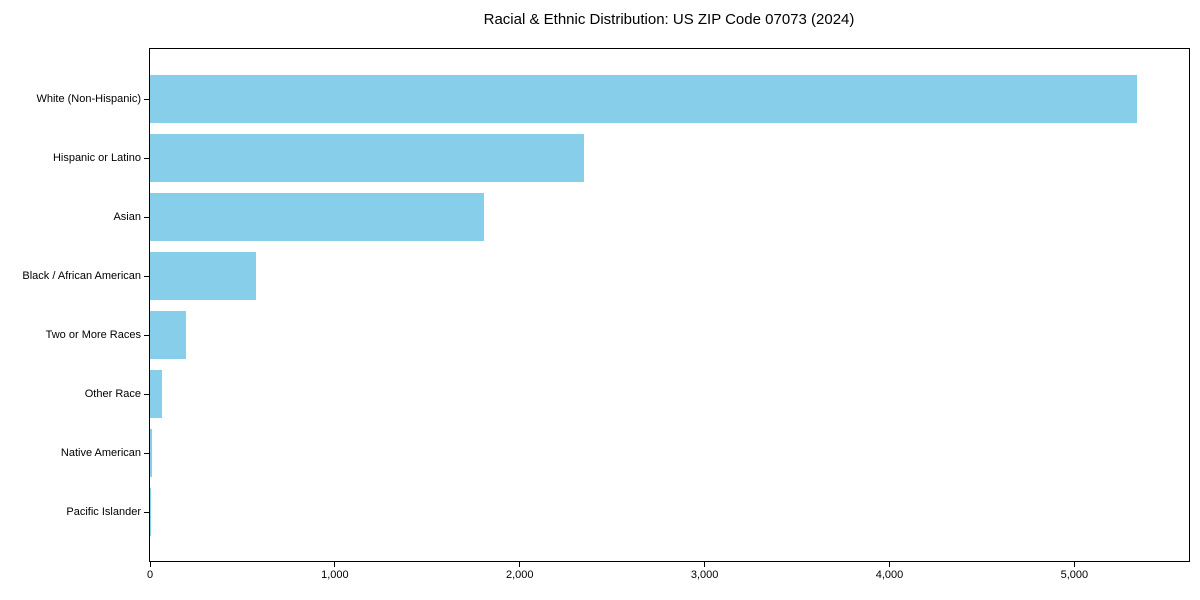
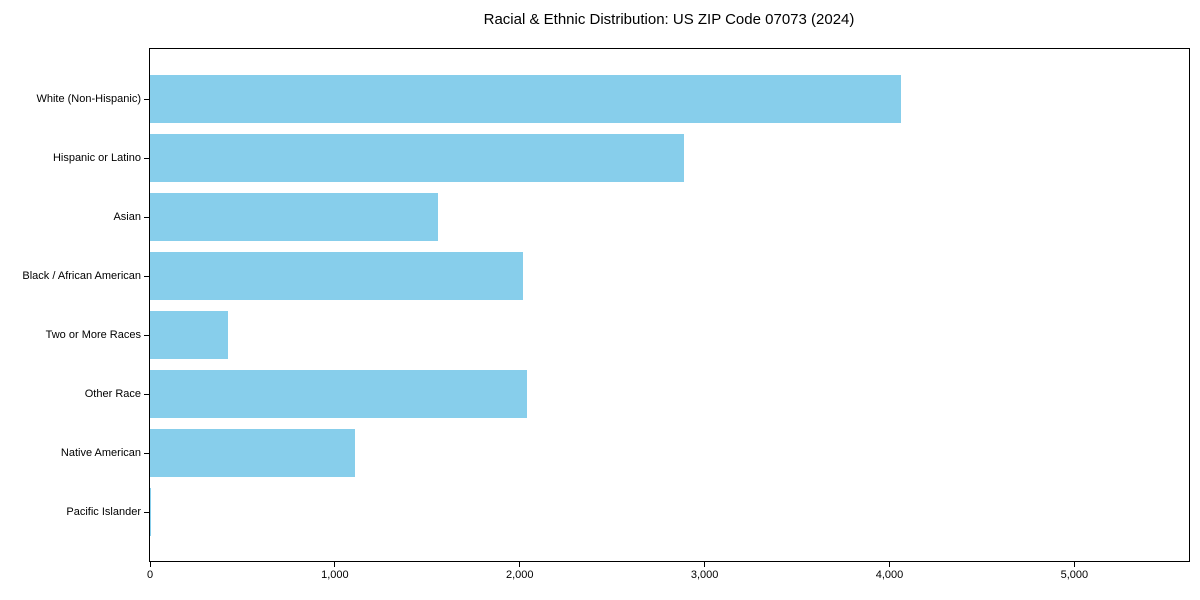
White (Non-Hispanic): 5340 -> 4060
Hispanic or Latino: 2340 -> 2890
Asian: 1800 -> 1560
Black / African American: 580 -> 2020
Two or More Races: 200 -> 420
Other Race: 60 -> 2040
Native American: 10 -> 1110
